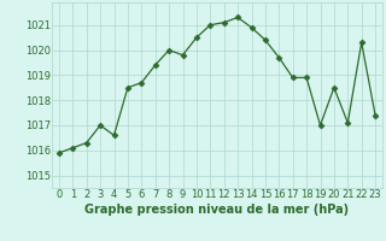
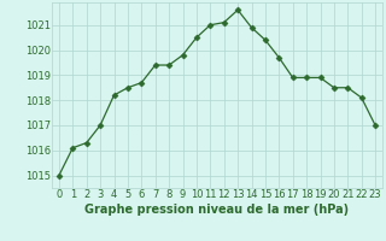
0: 1015.9 -> 1015.0
4: 1016.6 -> 1018.2
8: 1020.0 -> 1019.4
13: 1021.3 -> 1021.6
19: 1017.0 -> 1018.9
21: 1017.1 -> 1018.5
22: 1020.3 -> 1018.1
23: 1017.4 -> 1017.0
